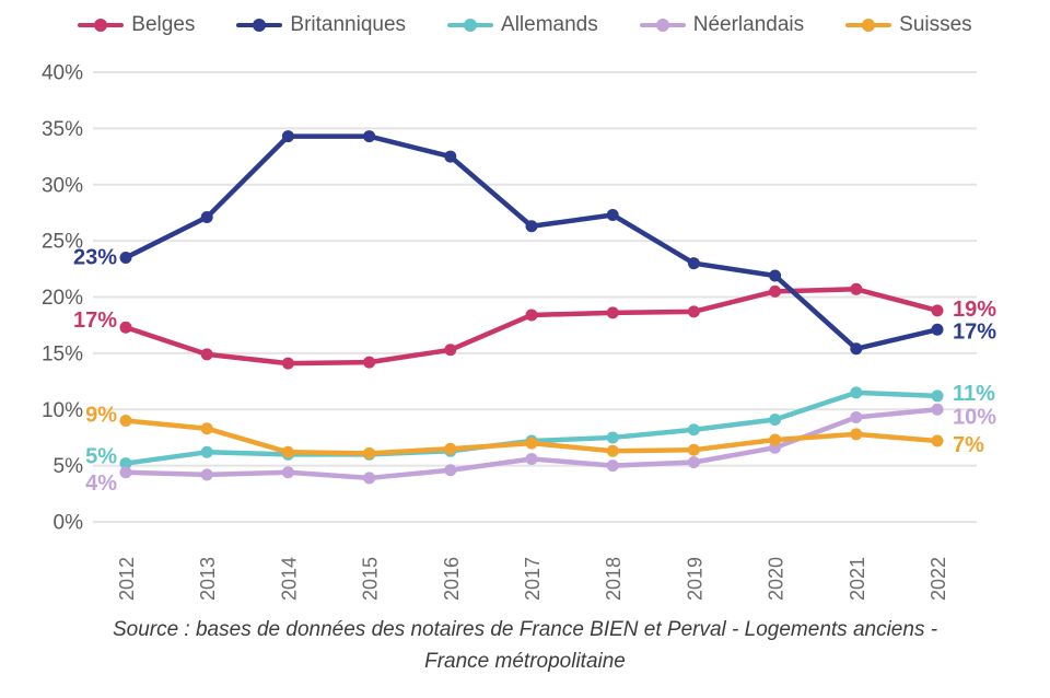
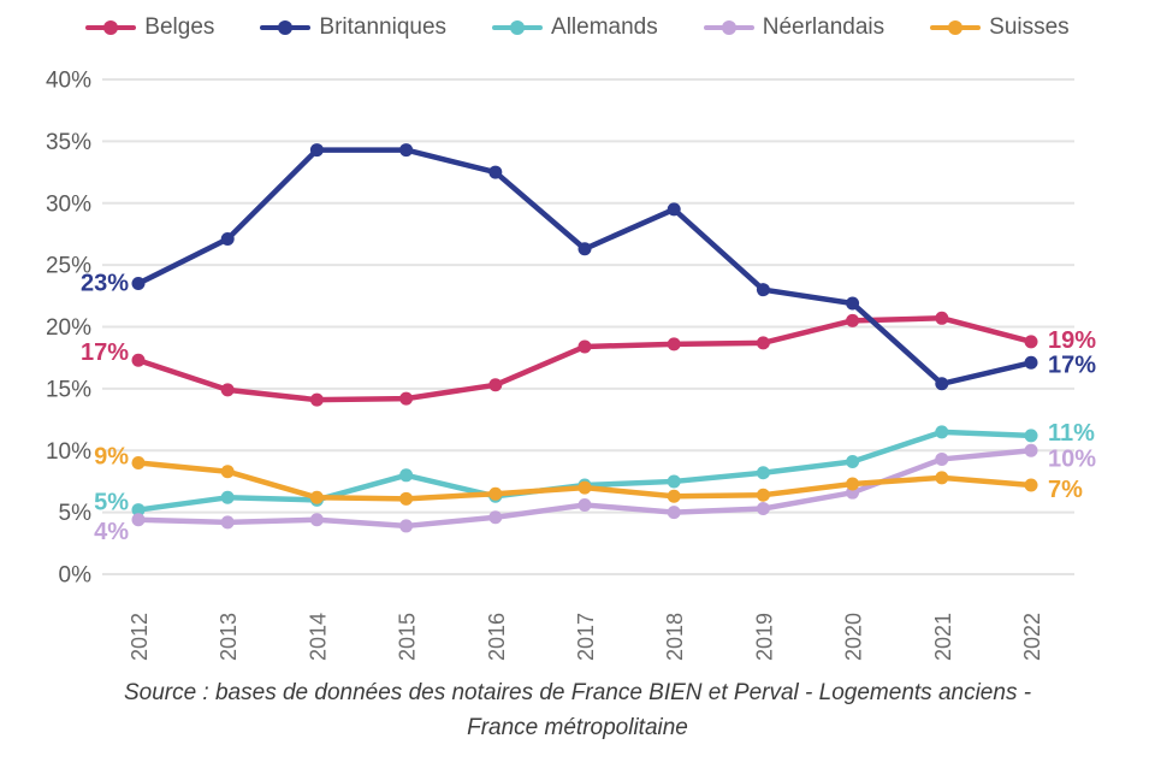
Allemands/2015: 6.0% -> 8.0%
Britanniques/2018: 27.3% -> 29.5%
